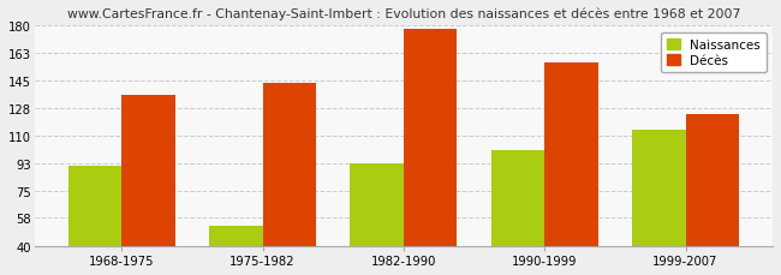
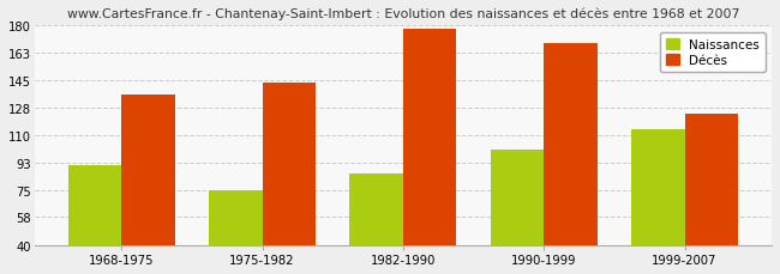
Naissances/1975-1982: 53 -> 75
Naissances/1982-1990: 93 -> 86
Décès/1990-1999: 157 -> 169
